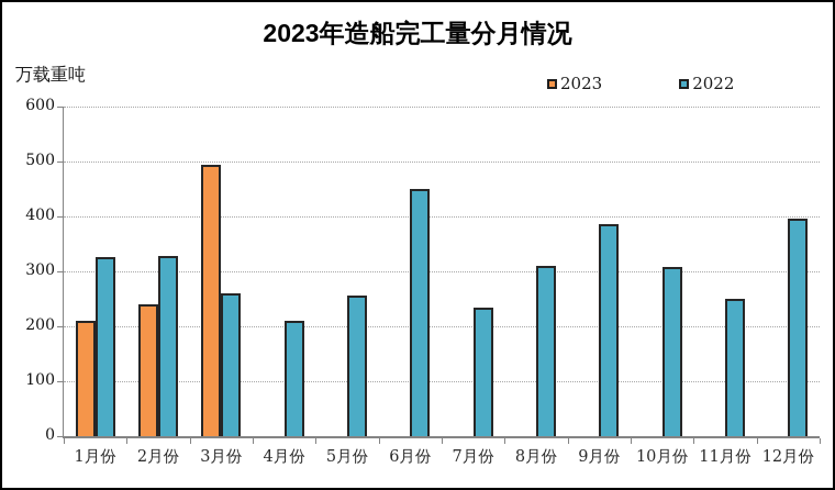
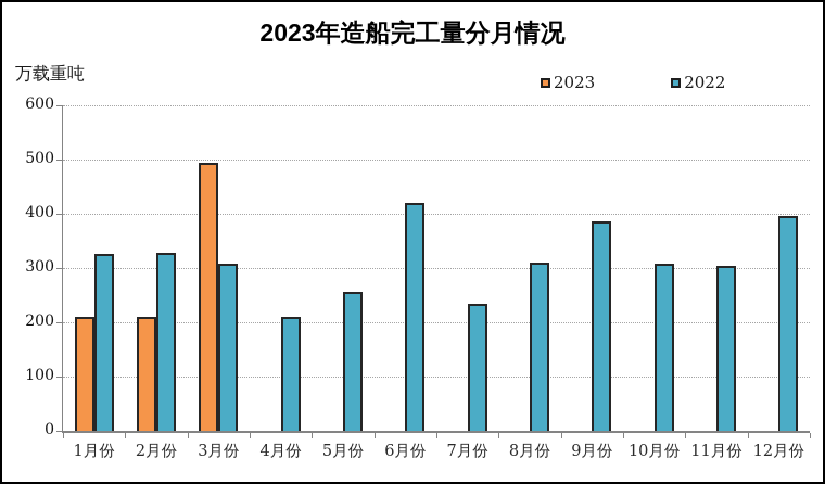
2023/2月份: 240 -> 210
2022/3月份: 260 -> 310
2022/6月份: 450 -> 420
2022/11月份: 250 -> 300
